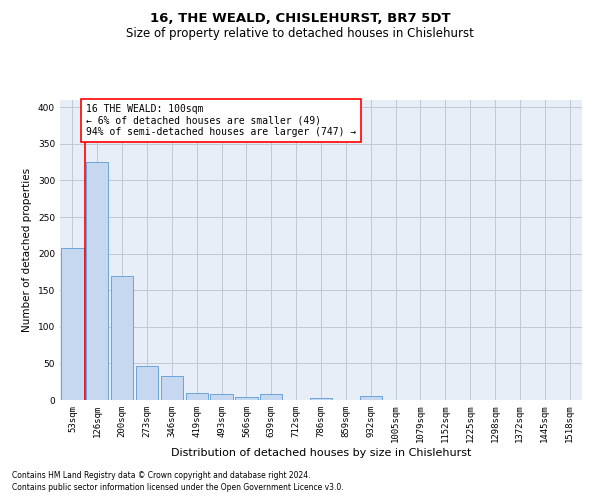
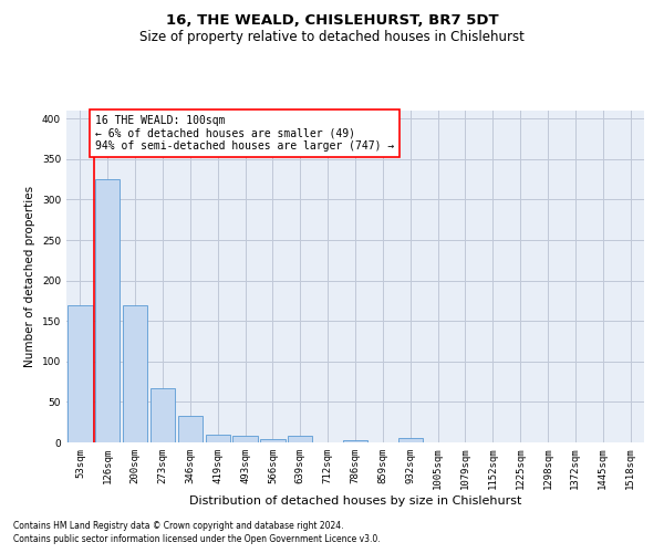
53sqm: 208 -> 170
273sqm: 46 -> 67
